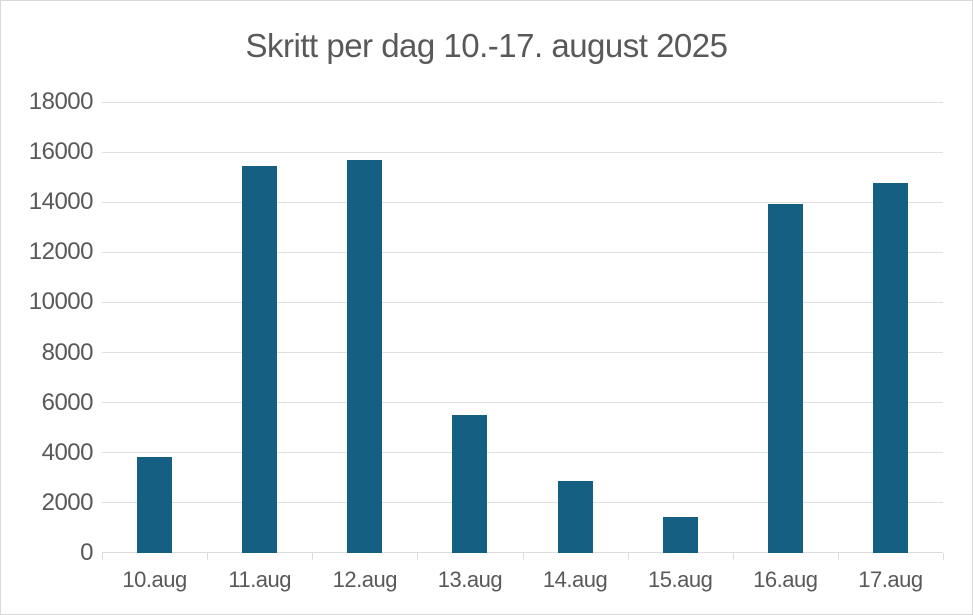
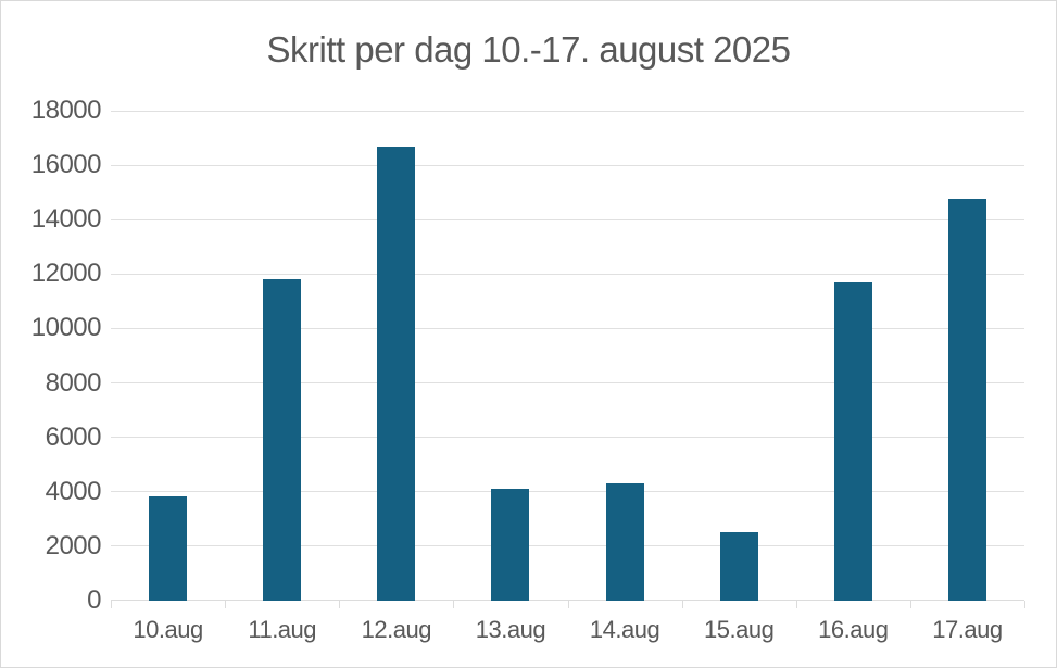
11.aug: 15400 -> 11800
12.aug: 15700 -> 16700
13.aug: 5500 -> 4100
14.aug: 2900 -> 4300
15.aug: 1400 -> 2500
16.aug: 13900 -> 11700
